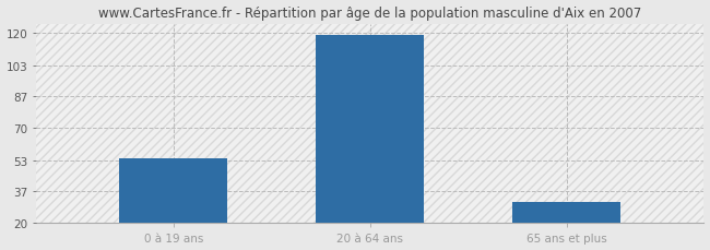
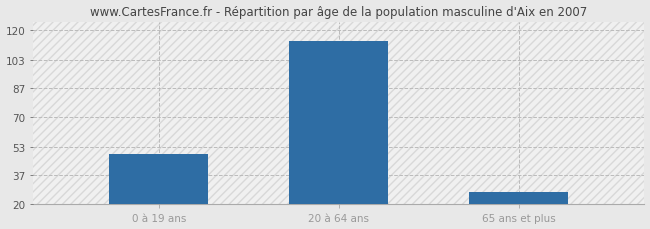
0 à 19 ans: 54 -> 49
20 à 64 ans: 119 -> 114
65 ans et plus: 31 -> 27
